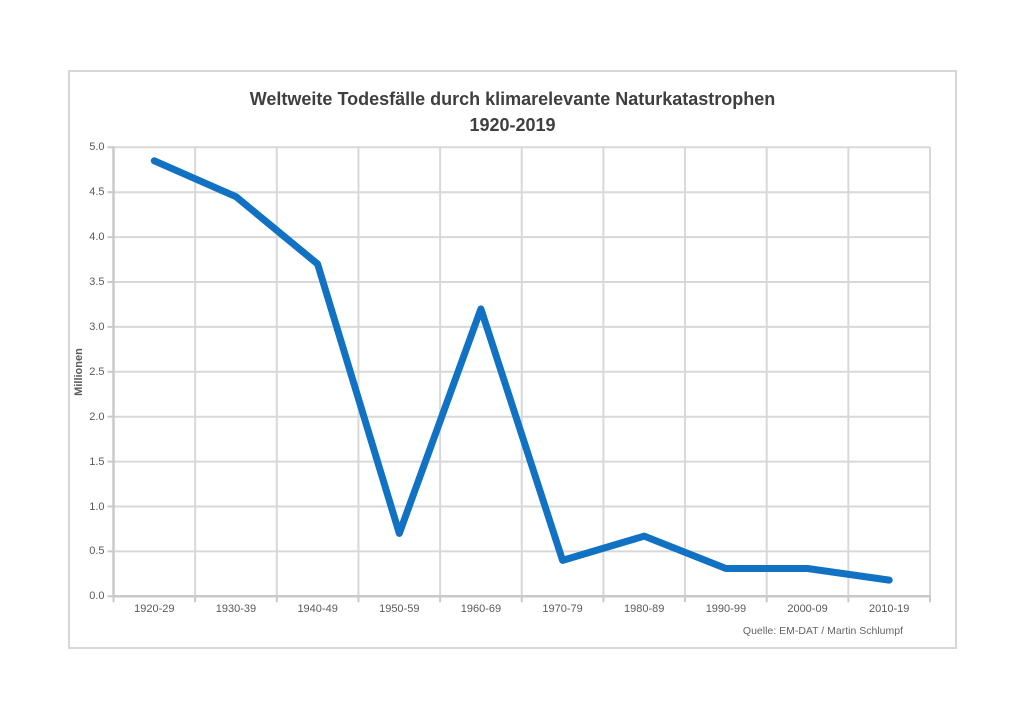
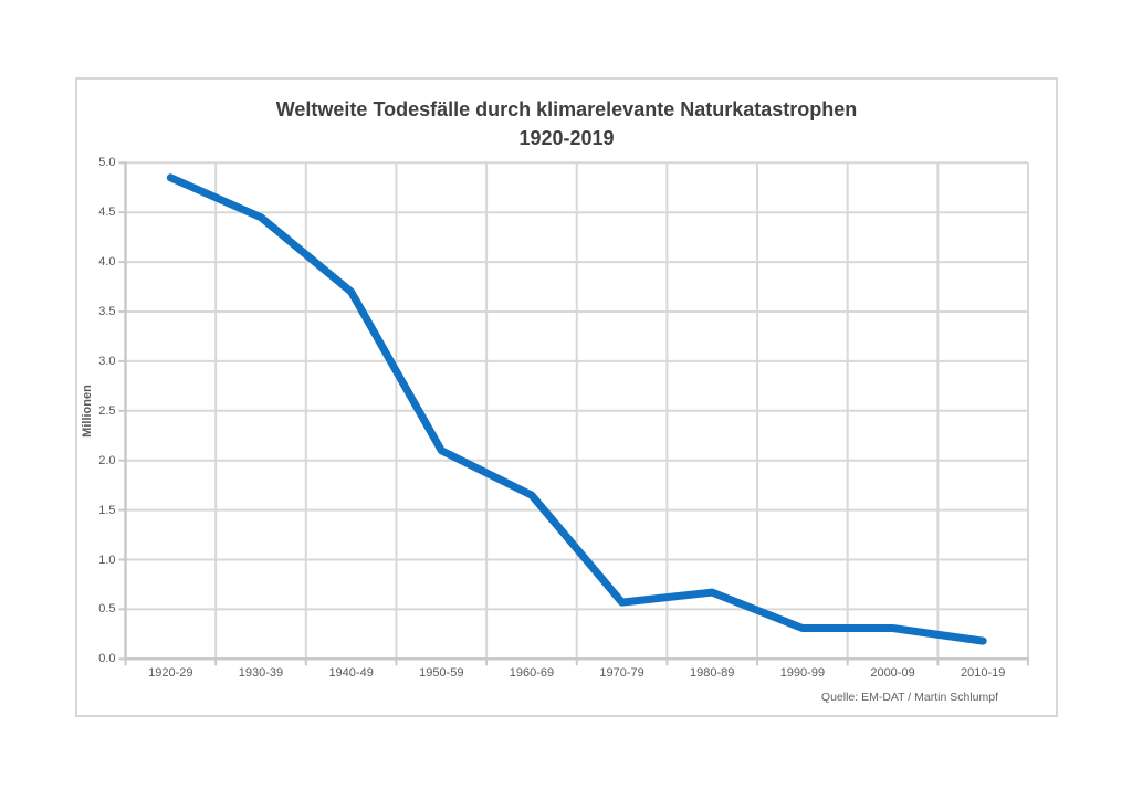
1950-59: 0.7 -> 2.1
1960-69: 3.2 -> 1.6
1970-79: 0.4 -> 0.6
